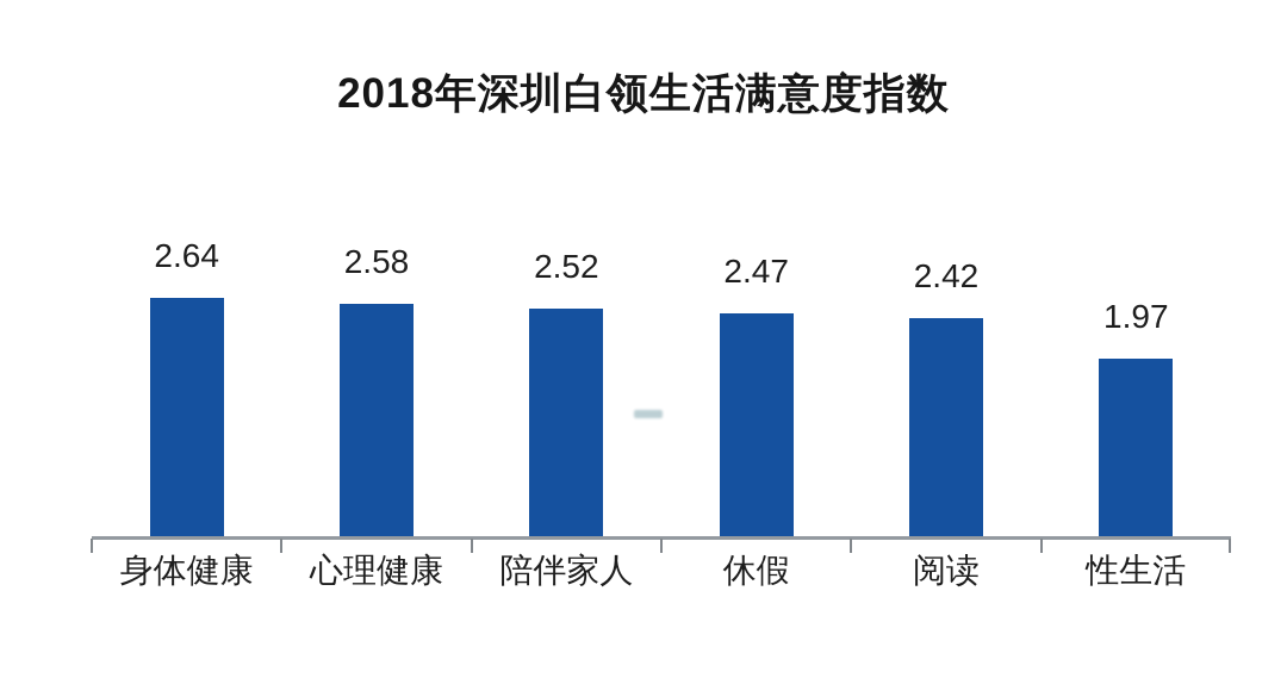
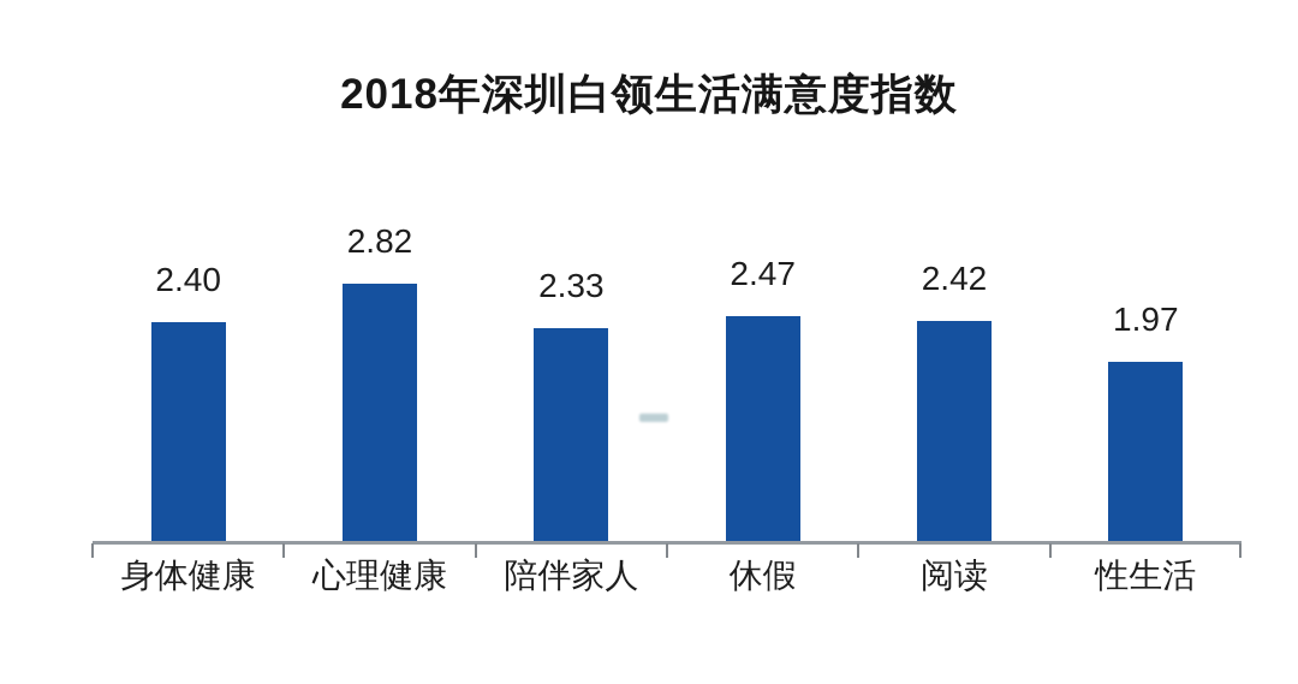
身体健康: 2.64 -> 2.40
心理健康: 2.58 -> 2.82
陪伴家人: 2.52 -> 2.33
